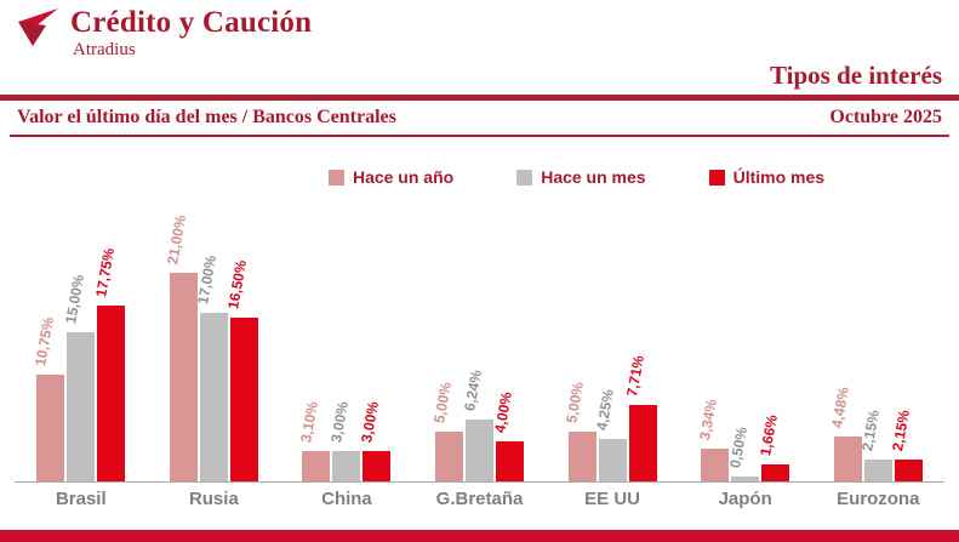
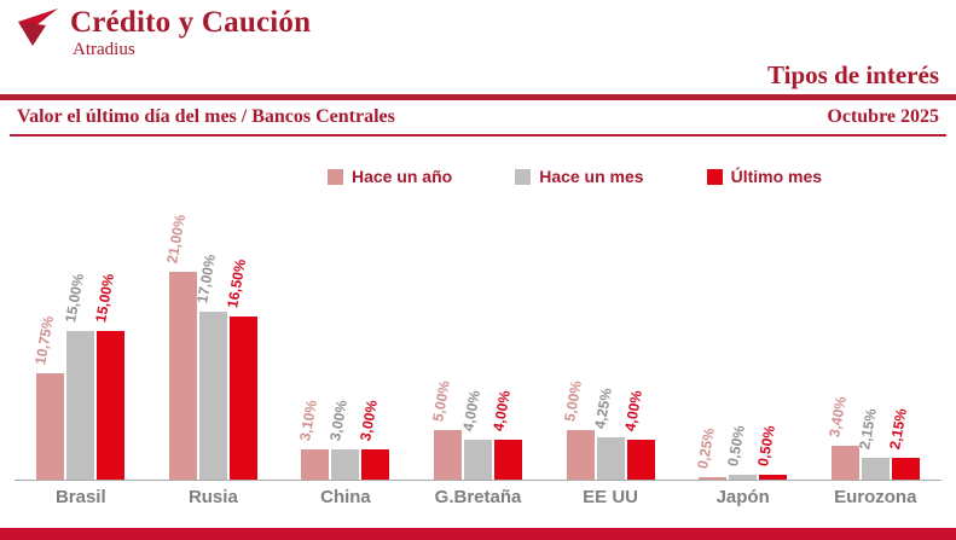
Último mes/Brasil: 17,75% -> 15,00%
Hace un mes/G.Bretaña: 6,24% -> 4,00%
Último mes/EE UU: 7,71% -> 4,00%
Hace un año/Japón: 3,34% -> 0,25%
Último mes/Japón: 1,66% -> 0,50%
Hace un año/Eurozona: 4,48% -> 3,40%
